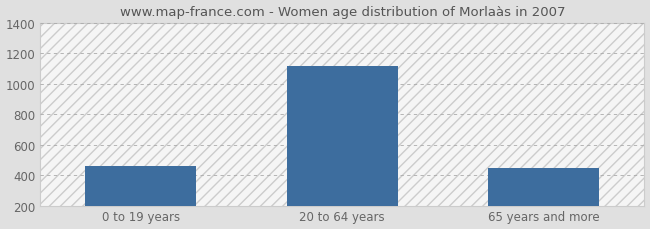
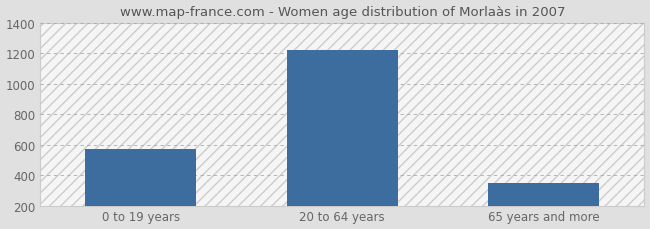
0 to 19 years: 460 -> 570
20 to 64 years: 1120 -> 1220
65 years and more: 450 -> 350
